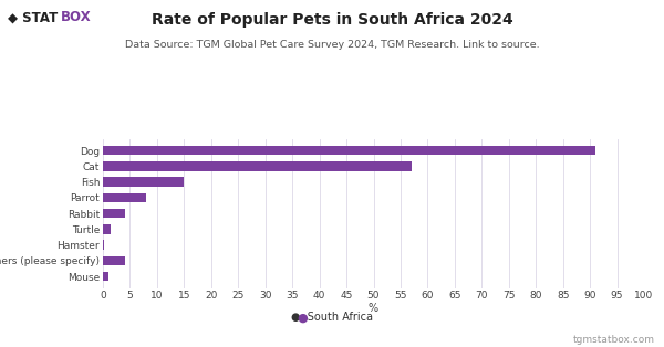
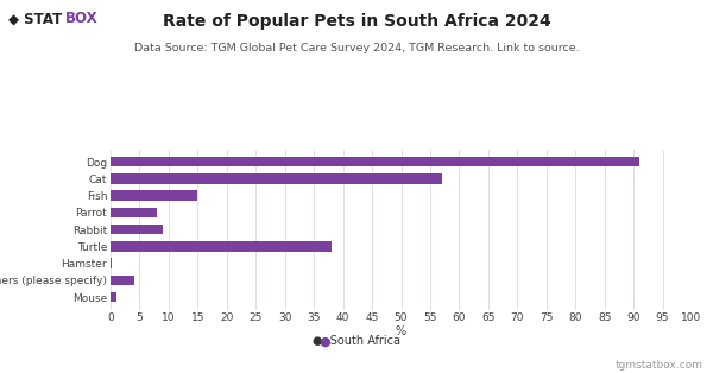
Rabbit: 4.0 -> 9.0
Turtle: 1.5 -> 38.0
